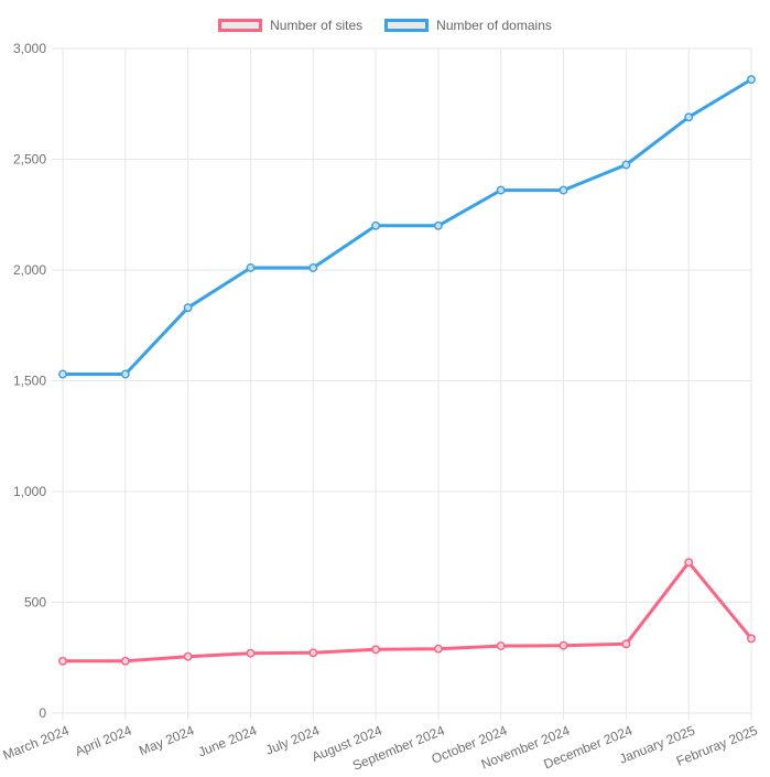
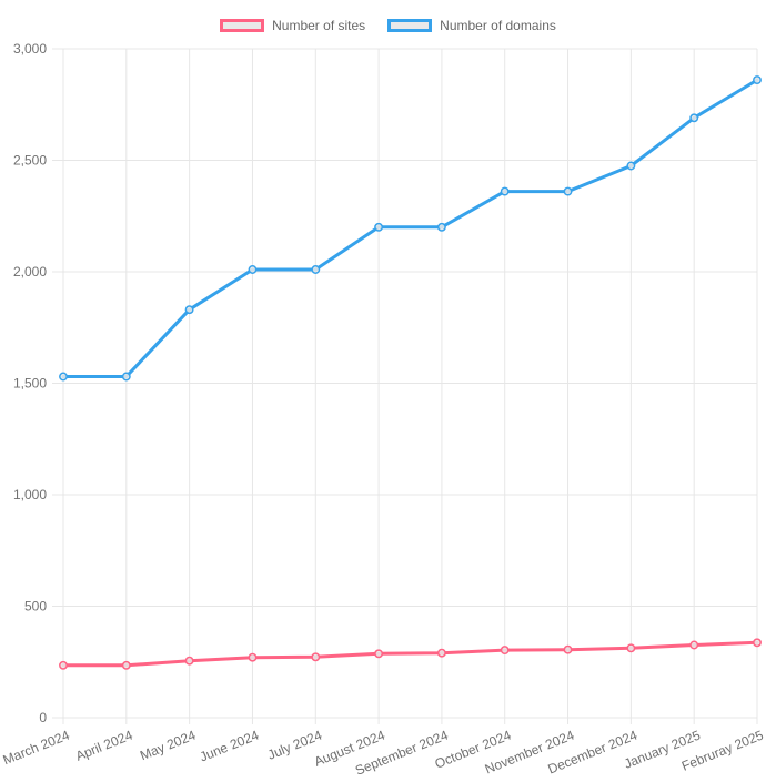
Number of sites/January 2025: 680 -> 330
